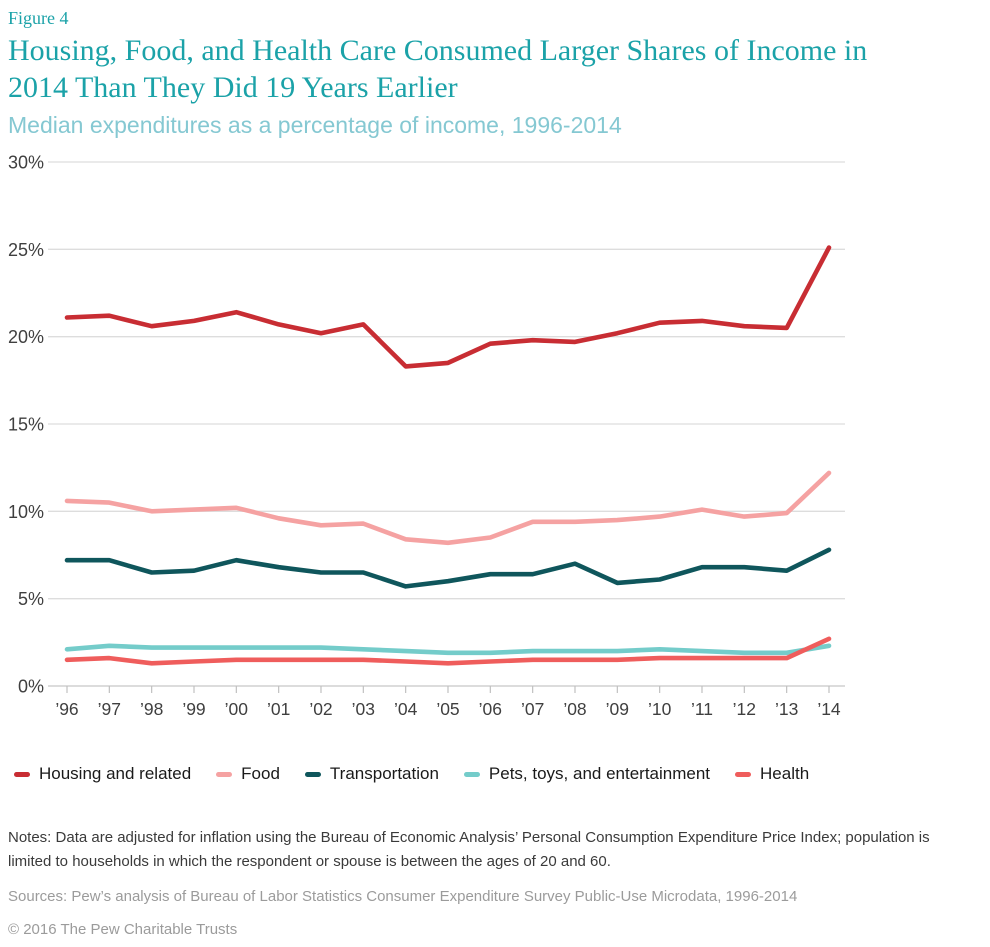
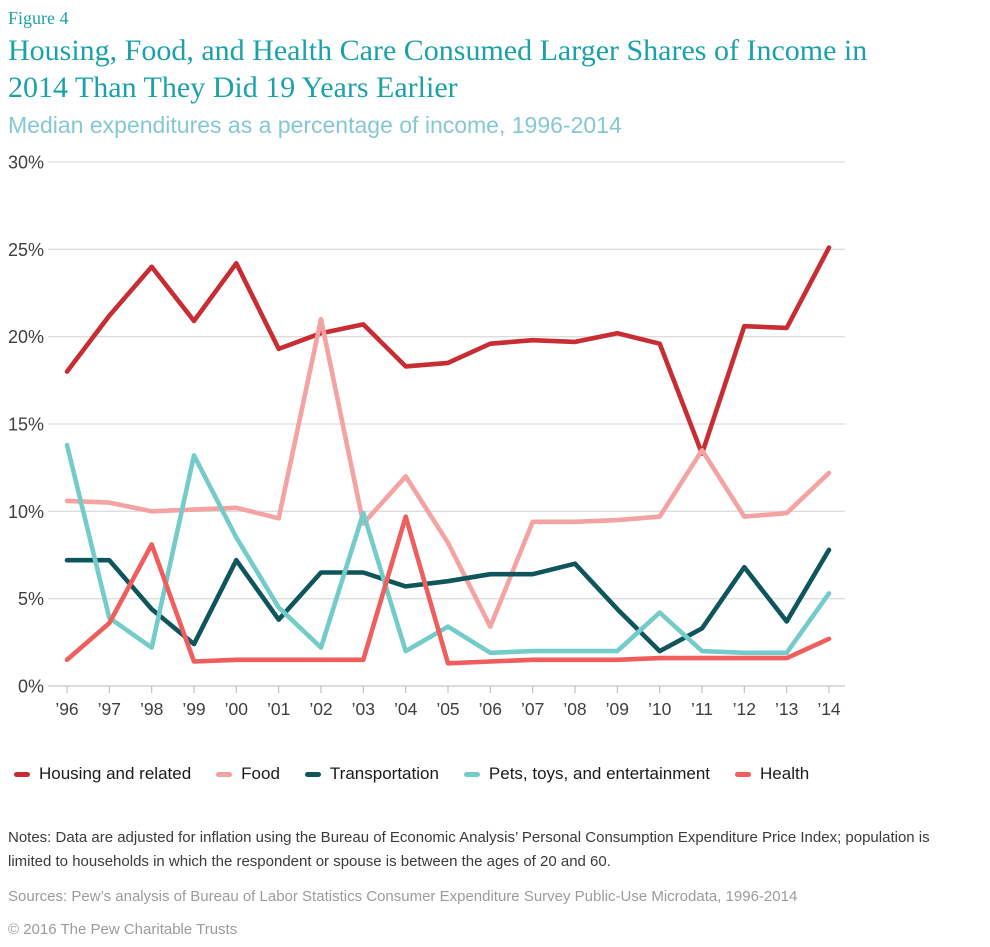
Housing and related/’96: 21.1% -> 18.0%
Pets, toys, and entertainment/’96: 2.1% -> 13.8%
Pets, toys, and entertainment/’97: 2.3% -> 3.9%
Health/’97: 1.6% -> 3.6%
Housing and related/’98: 20.6% -> 24.0%
Transportation/’98: 6.5% -> 4.4%
Health/’98: 1.3% -> 8.1%
Transportation/’99: 6.6% -> 2.4%
Pets, toys, and entertainment/’99: 2.2% -> 13.2%
Housing and related/’00: 21.4% -> 24.2%
Pets, toys, and entertainment/’00: 2.2% -> 8.5%
Housing and related/’01: 20.7% -> 19.3%
Transportation/’01: 6.8% -> 3.8%
Pets, toys, and entertainment/’01: 2.2% -> 4.5%
Food/’02: 9.2% -> 21.0%
Pets, toys, and entertainment/’03: 2.1% -> 9.9%
Food/’04: 8.4% -> 12.0%
Health/’04: 1.4% -> 9.7%
Pets, toys, and entertainment/’05: 1.9% -> 3.4%
Food/’06: 8.5% -> 3.4%
Transportation/’09: 5.9% -> 4.4%
Housing and related/’10: 20.8% -> 19.6%
Transportation/’10: 6.1% -> 2.0%
Pets, toys, and entertainment/’10: 2.1% -> 4.2%
Housing and related/’11: 20.9% -> 13.3%
Food/’11: 10.1% -> 13.5%
Transportation/’11: 6.8% -> 3.3%
Transportation/’13: 6.6% -> 3.7%
Pets, toys, and entertainment/’14: 2.3% -> 5.3%
